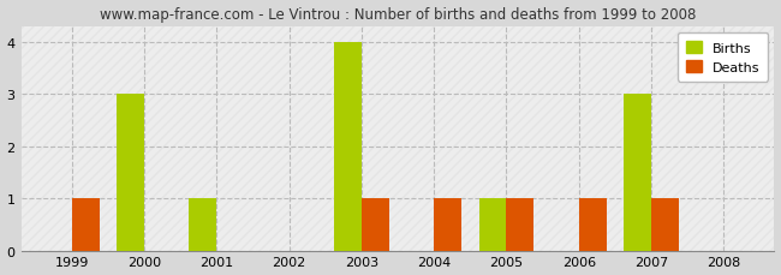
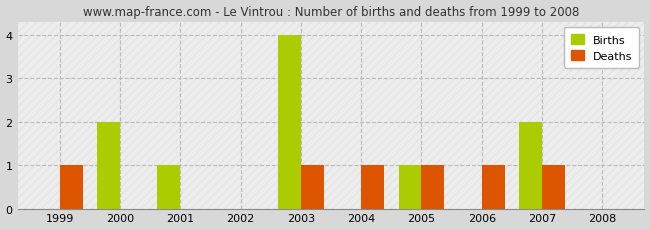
Births/2000: 3 -> 2
Births/2007: 3 -> 2
